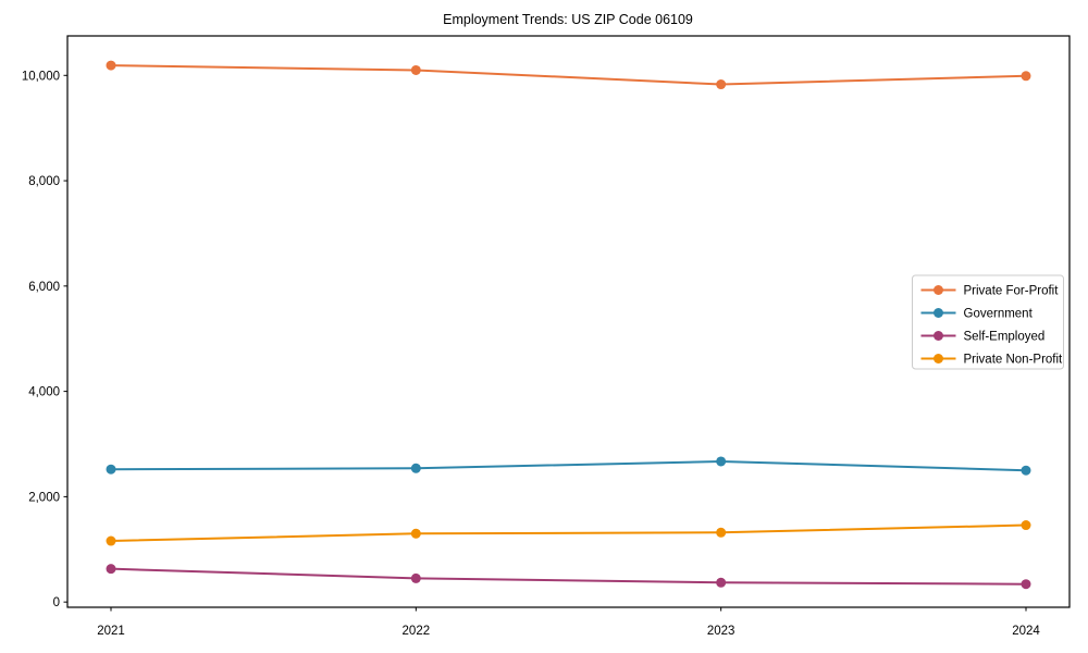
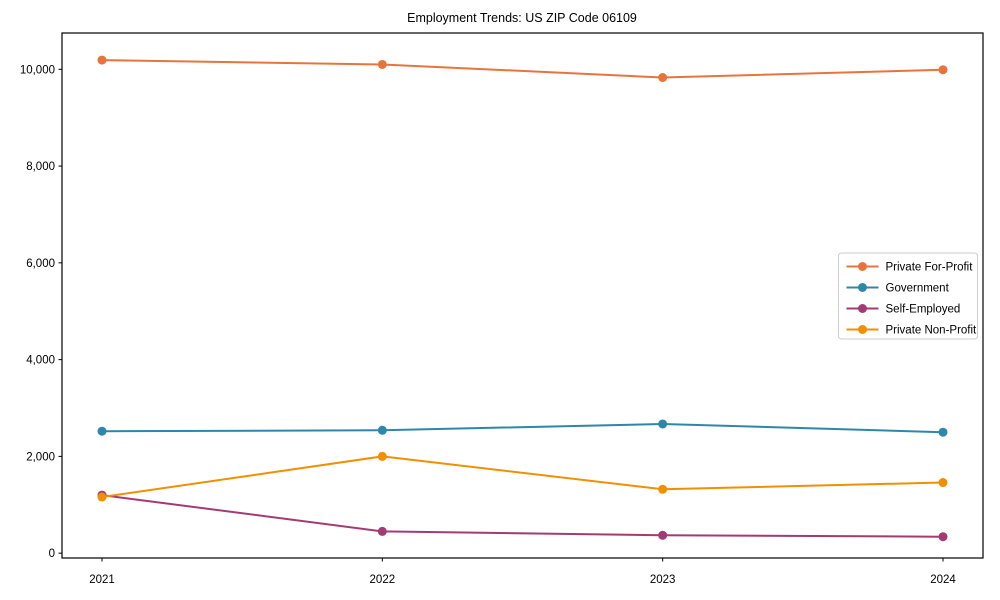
Self-Employed/2021: 600 -> 1200
Private Non-Profit/2022: 1300 -> 2000
